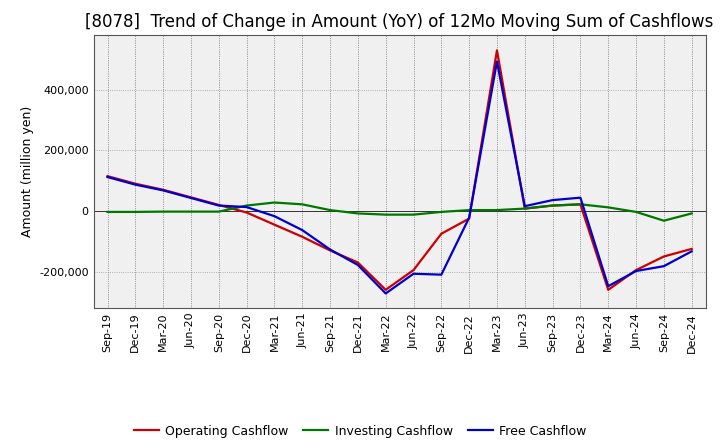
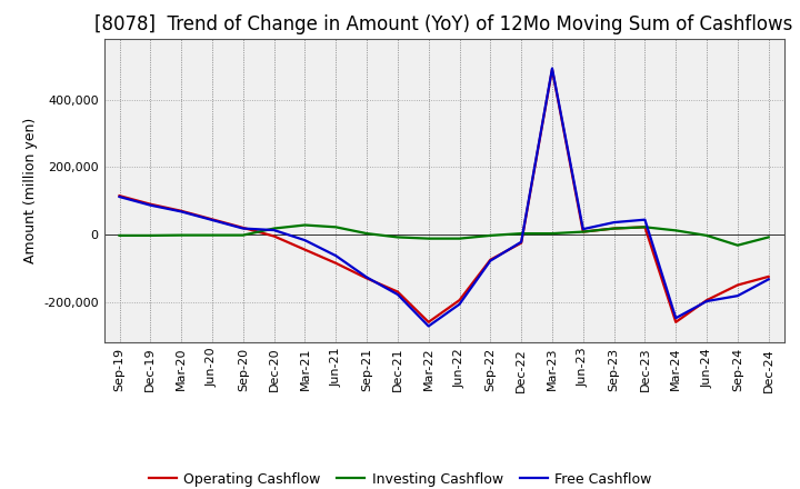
Free Cashflow/Sep-22: -210,000 -> -78,000
Operating Cashflow/Mar-23: 530,000 -> 490,000
